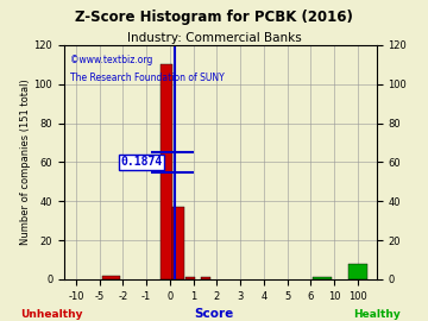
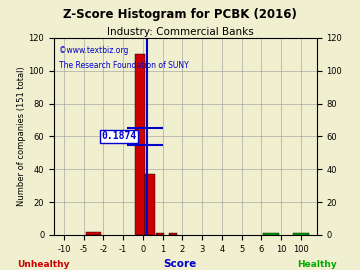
100: 8 -> 1
